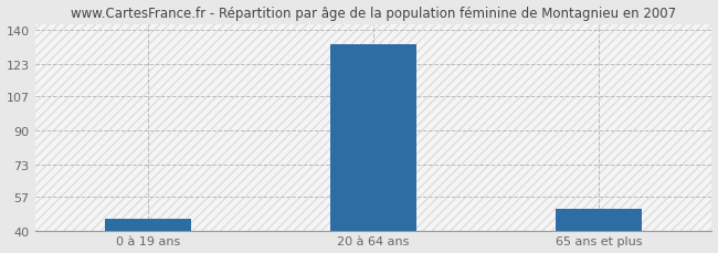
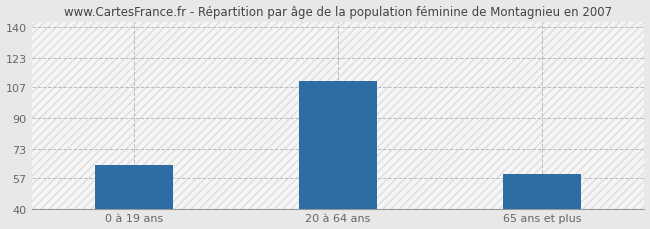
0 à 19 ans: 46 -> 64
20 à 64 ans: 133 -> 110
65 ans et plus: 51 -> 59
